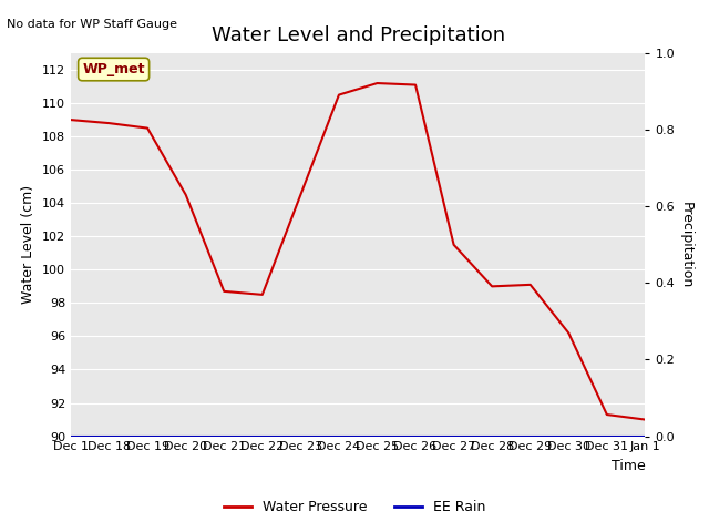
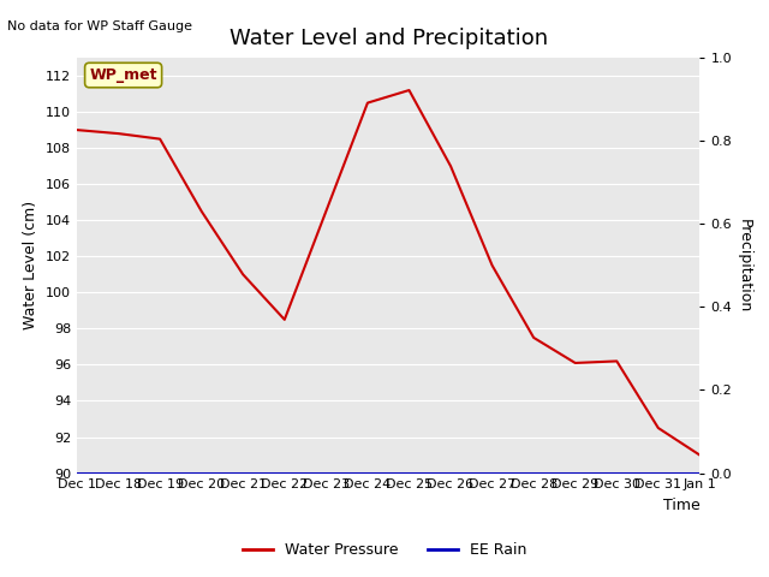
Water Pressure/Dec 21: 98.7 -> 101.0
Water Pressure/Dec 26: 111.1 -> 107.0
Water Pressure/Dec 28: 99.0 -> 97.5
Water Pressure/Dec 29: 99.1 -> 96.1
Water Pressure/Dec 31: 91.3 -> 92.5
